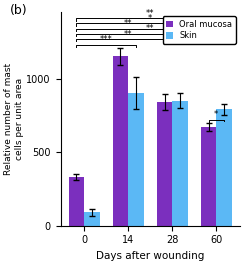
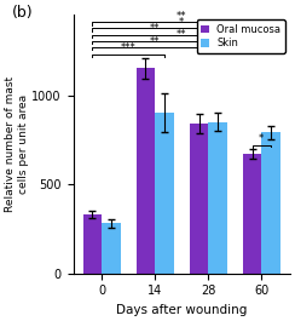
Skin/0: 90 -> 280
